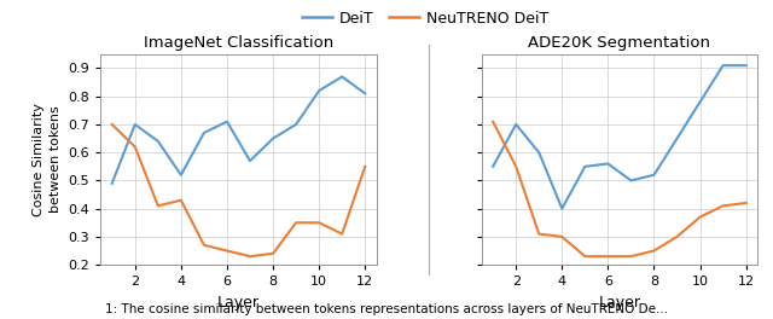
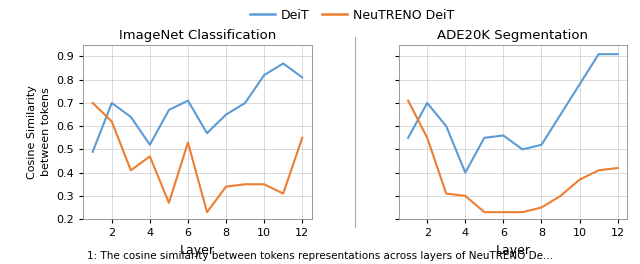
ImageNet Classification/NeuTRENO DeiT/4: 0.43 -> 0.47
ImageNet Classification/NeuTRENO DeiT/6: 0.25 -> 0.53
ImageNet Classification/NeuTRENO DeiT/8: 0.24 -> 0.34
